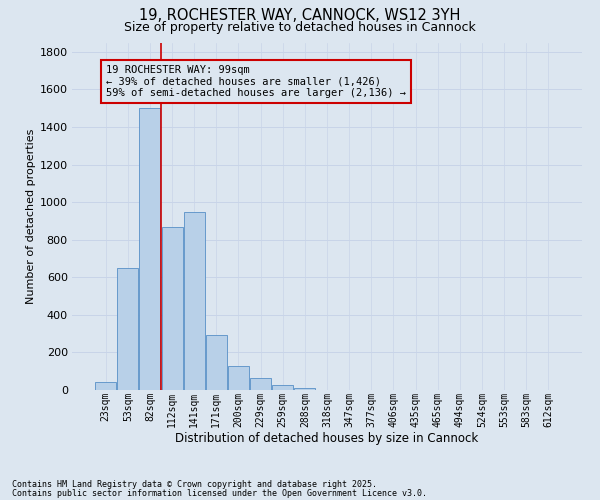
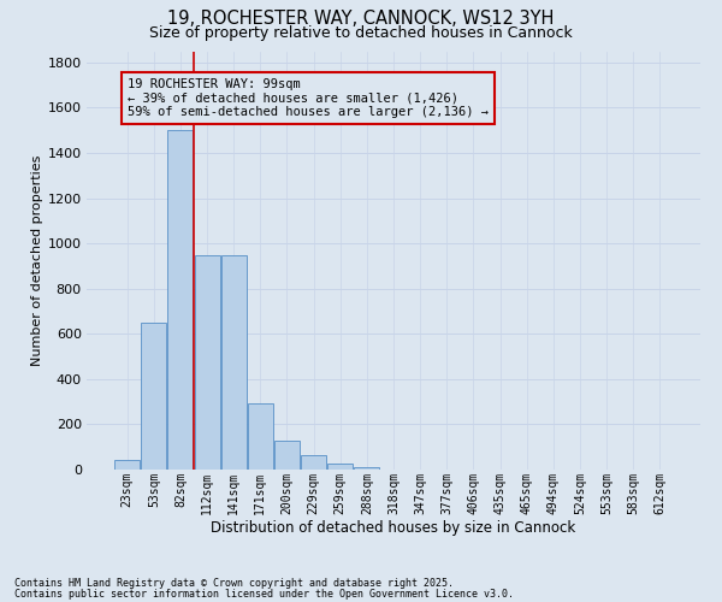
112sqm: 870 -> 950
